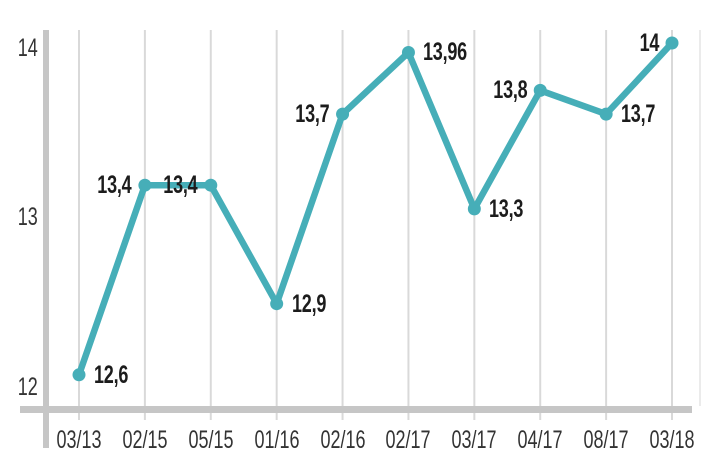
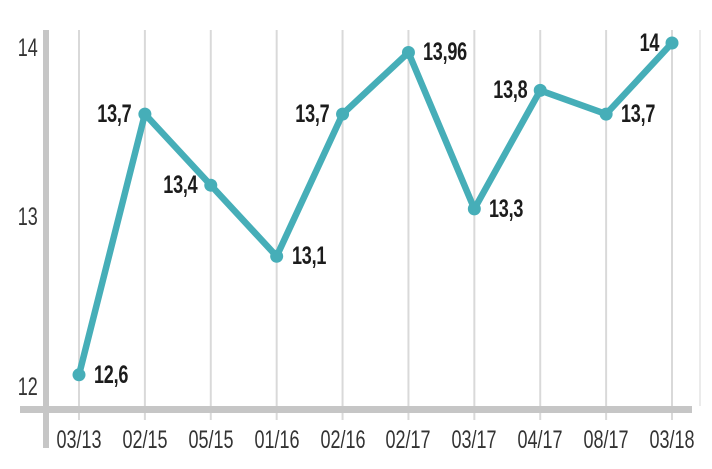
02/15: 13,4 -> 13,7
01/16: 12,9 -> 13,1
